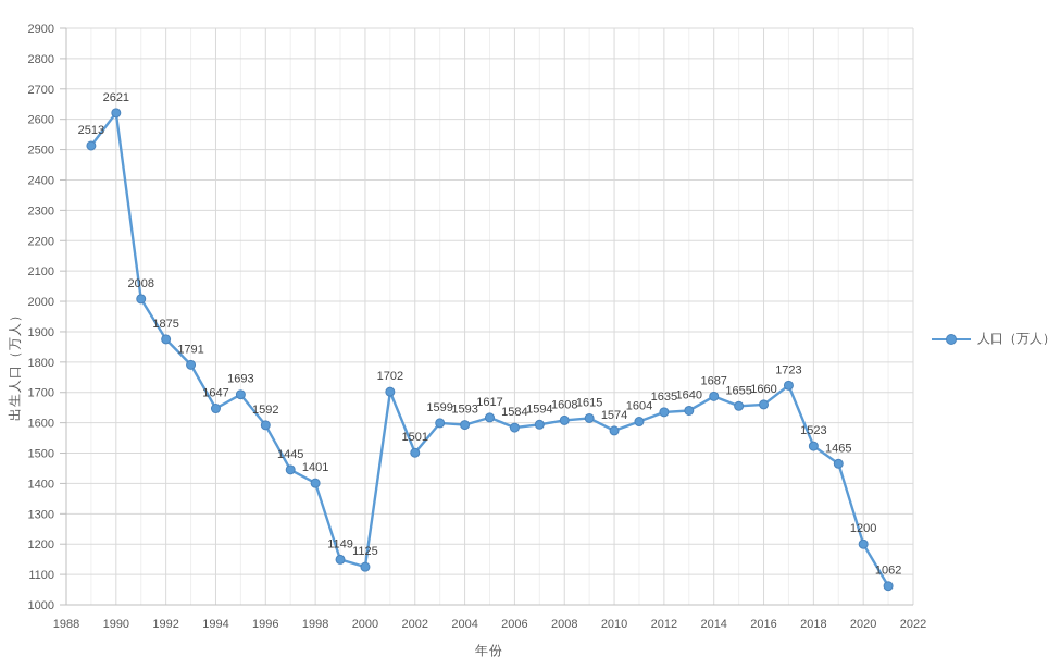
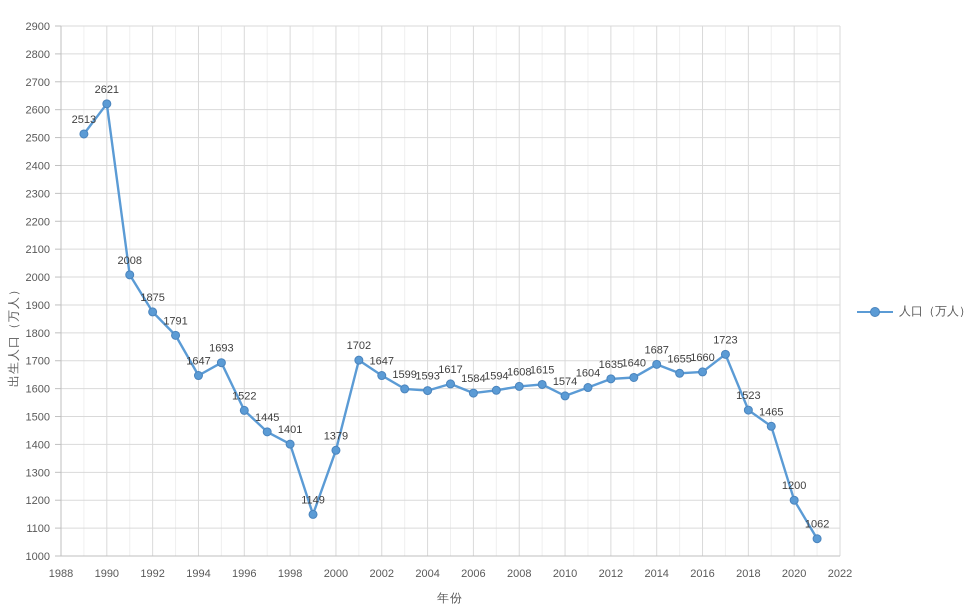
1996: 1592 -> 1522
2000: 1125 -> 1379
2002: 1501 -> 1647
